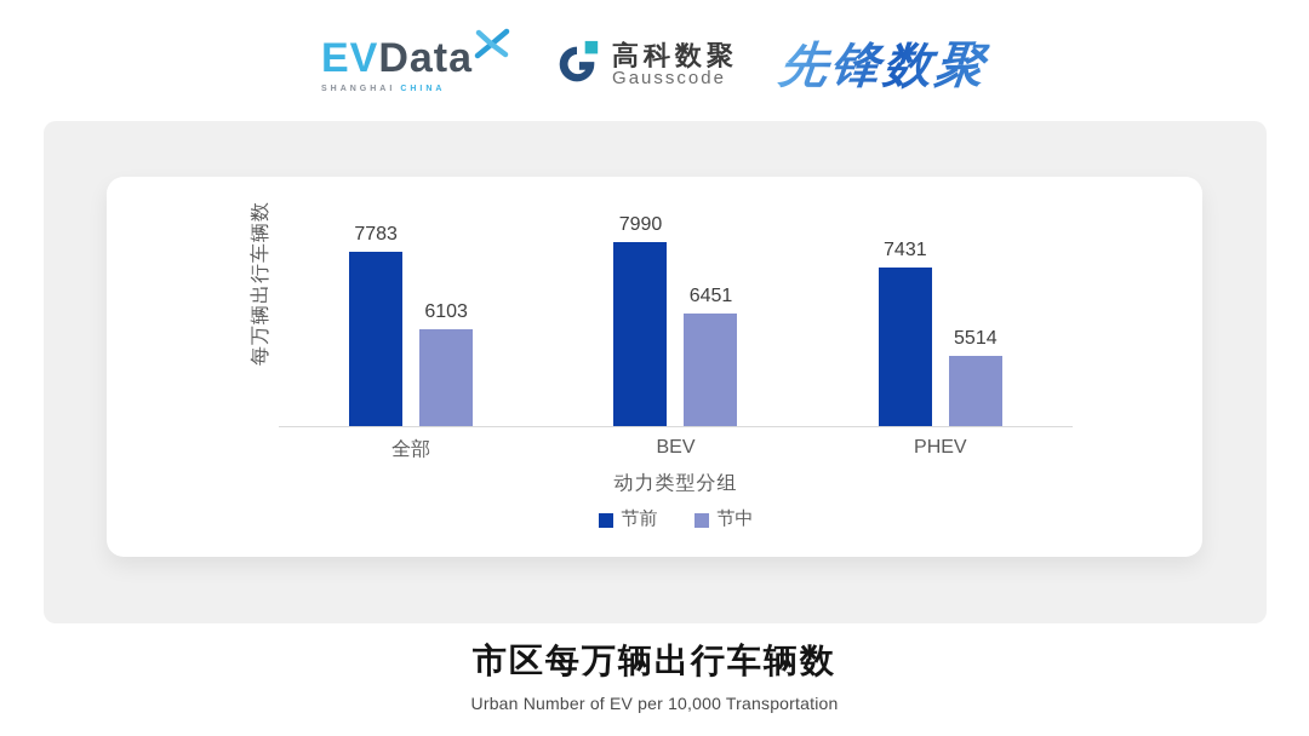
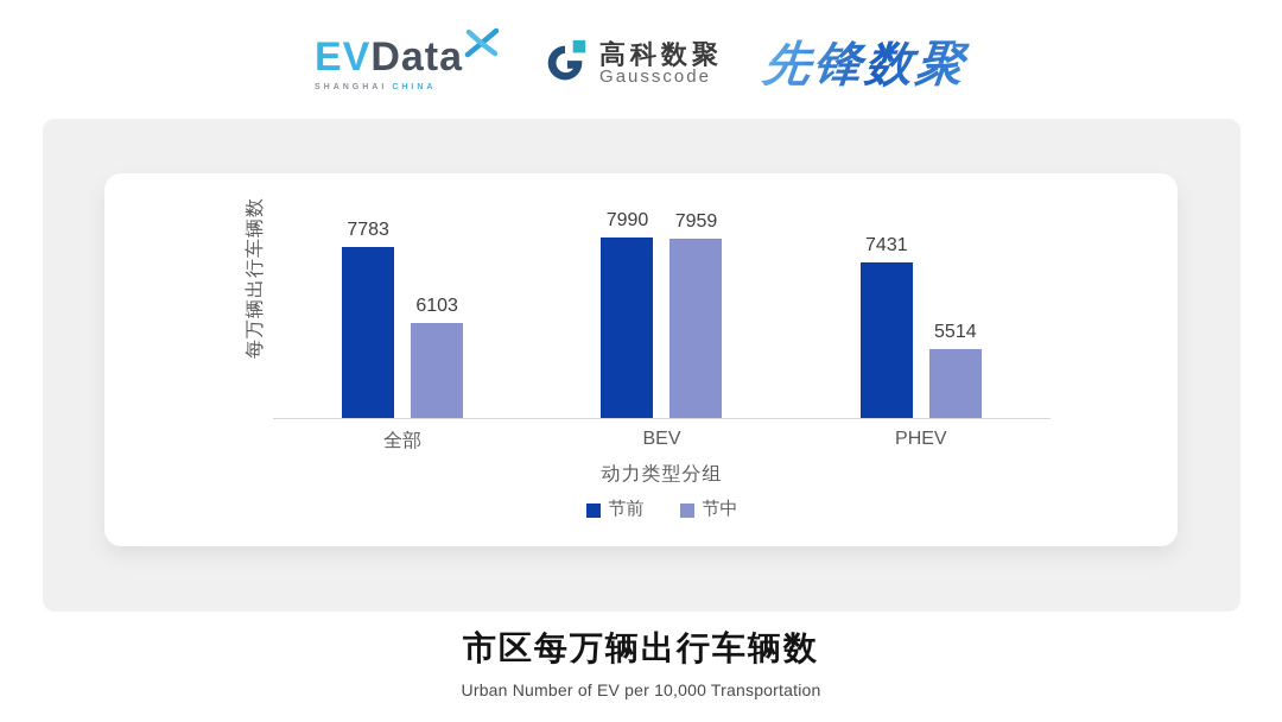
节中/BEV: 6451 -> 7959
